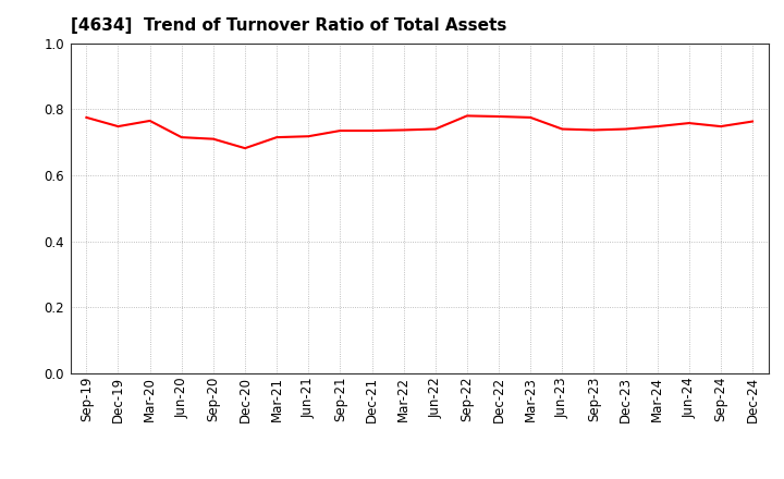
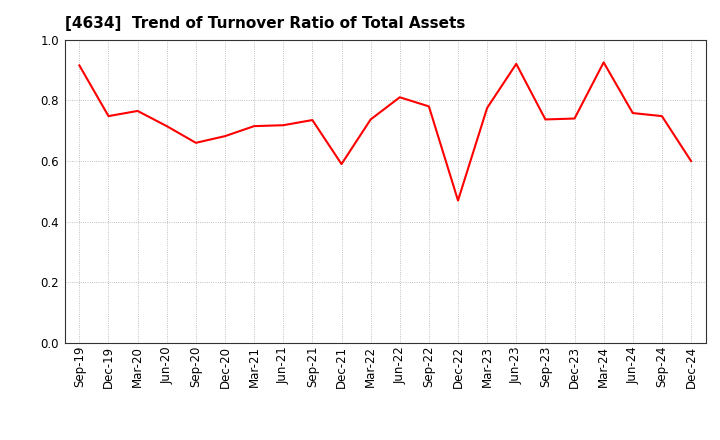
Sep-19: 0.775 -> 0.915
Sep-20: 0.710 -> 0.660
Dec-21: 0.735 -> 0.590
Jun-22: 0.740 -> 0.810
Dec-22: 0.778 -> 0.470
Jun-23: 0.740 -> 0.920
Mar-24: 0.748 -> 0.925
Dec-24: 0.763 -> 0.600
